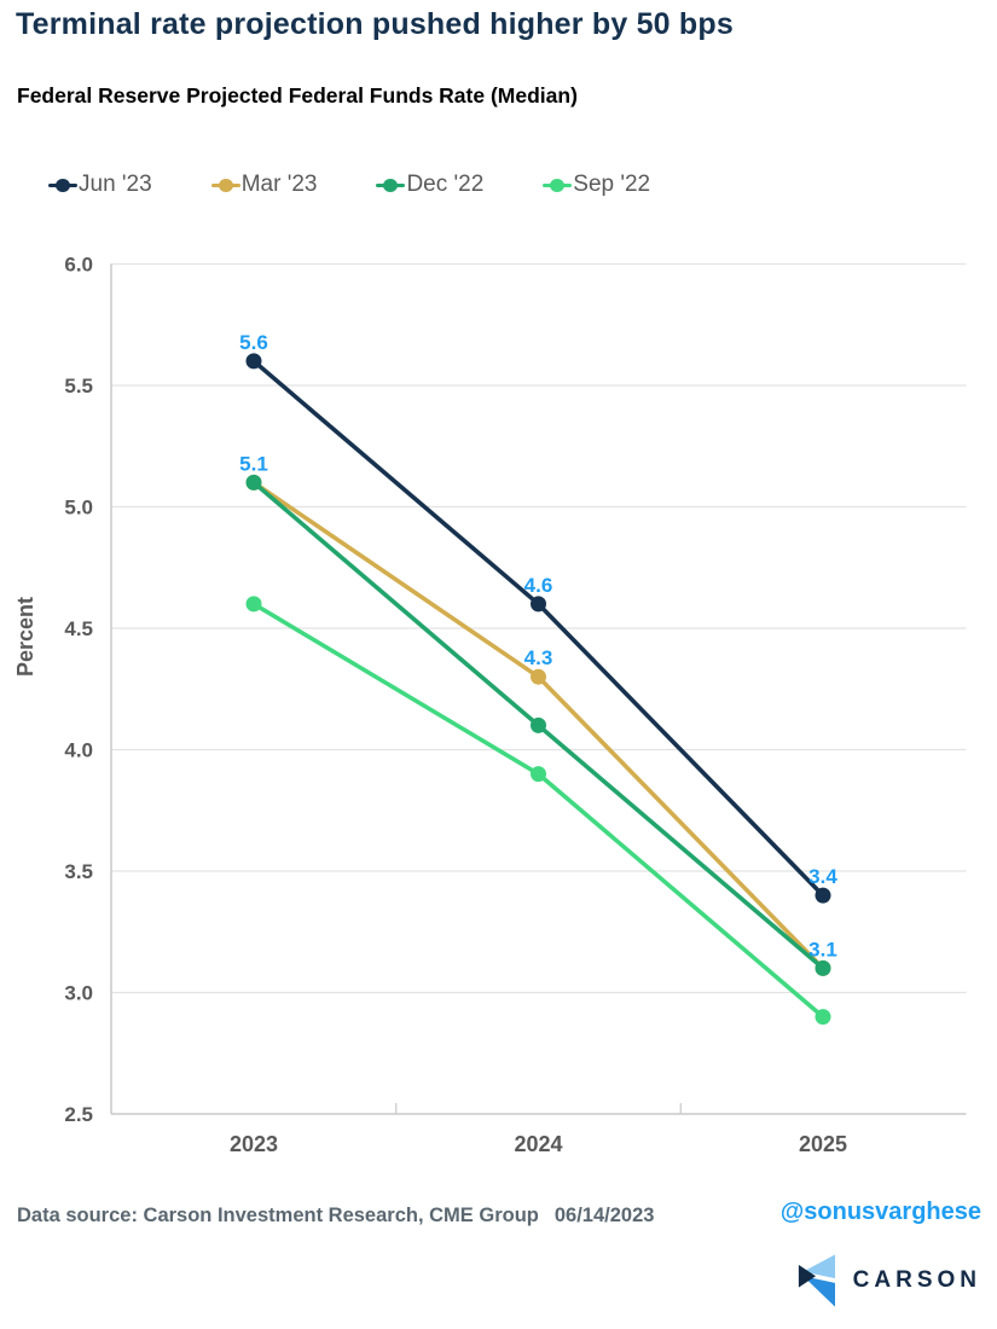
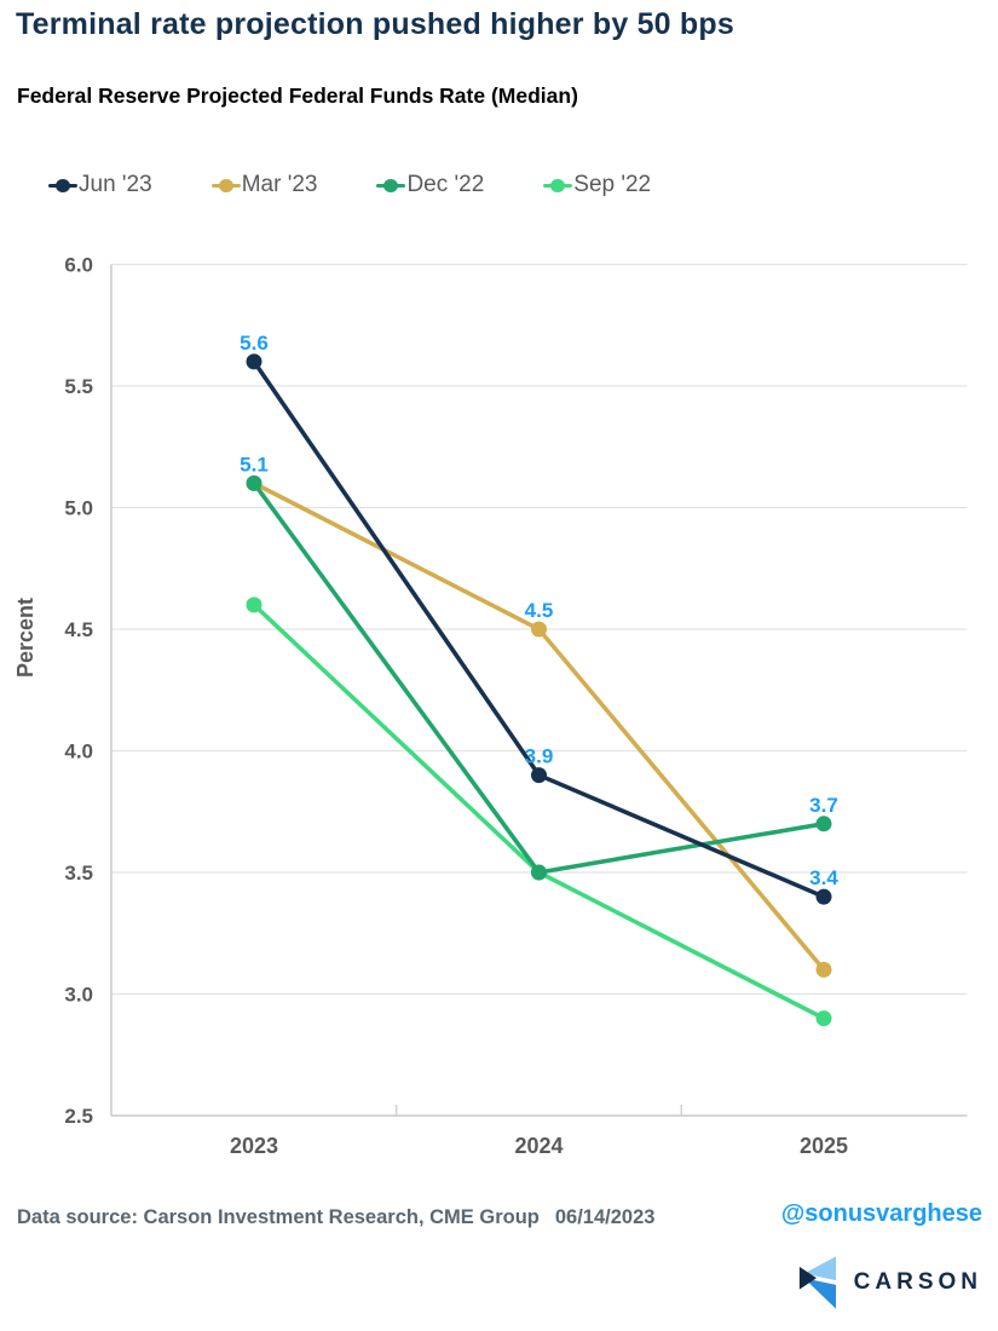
Jun '23/2024: 4.6 -> 3.9
Mar '23/2024: 4.3 -> 4.5
Dec '22/2024: 4.1 -> 3.5
Sep '22/2024: 3.9 -> 3.5
Dec '22/2025: 3.1 -> 3.7
